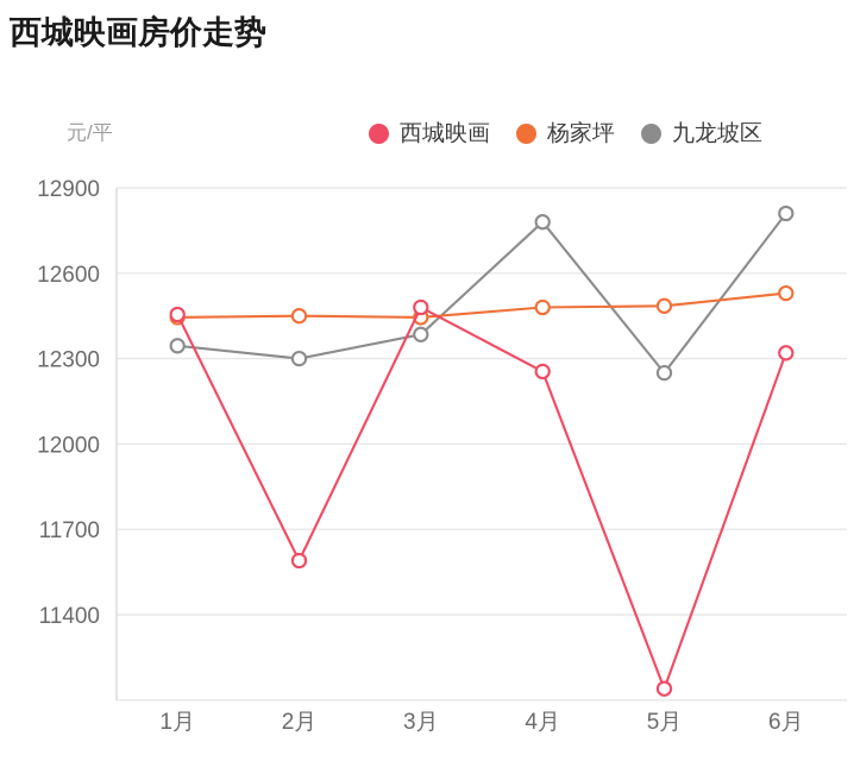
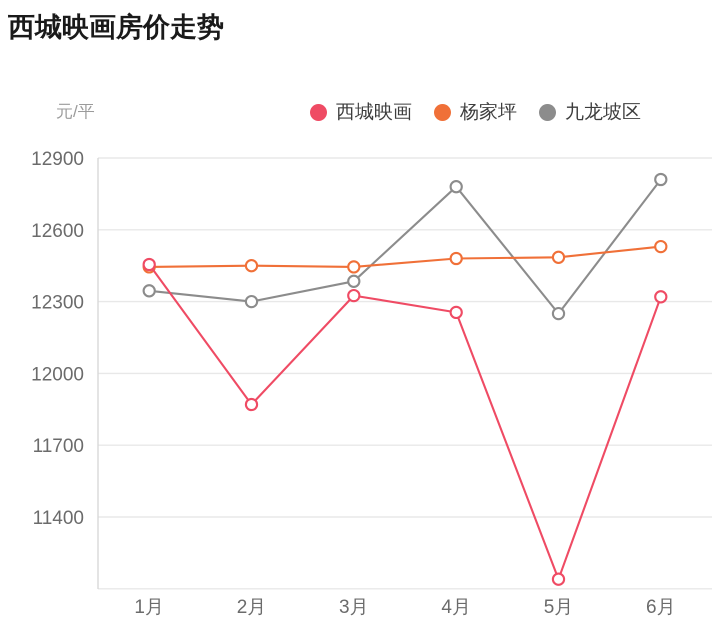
西城映画/2月: 11590 -> 11870
西城映画/3月: 12480 -> 12320
